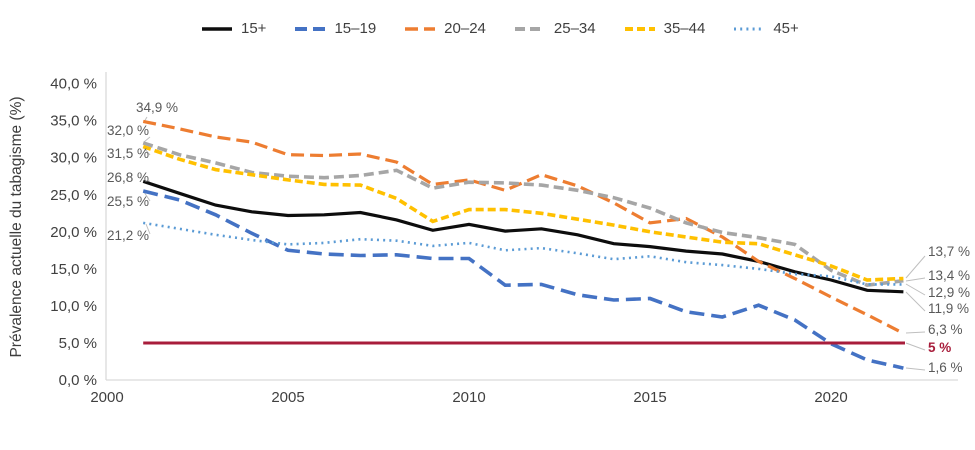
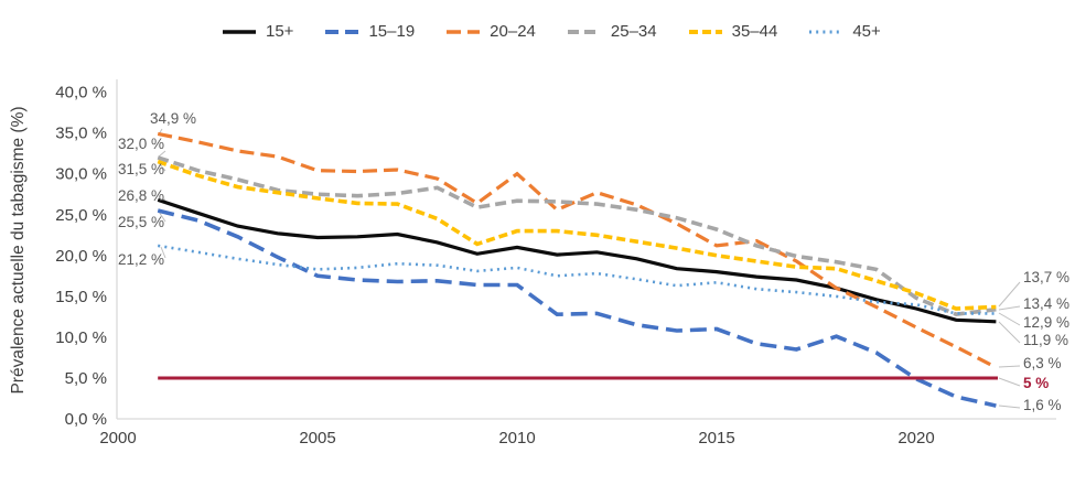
20–24/2010: 27% -> 30%
